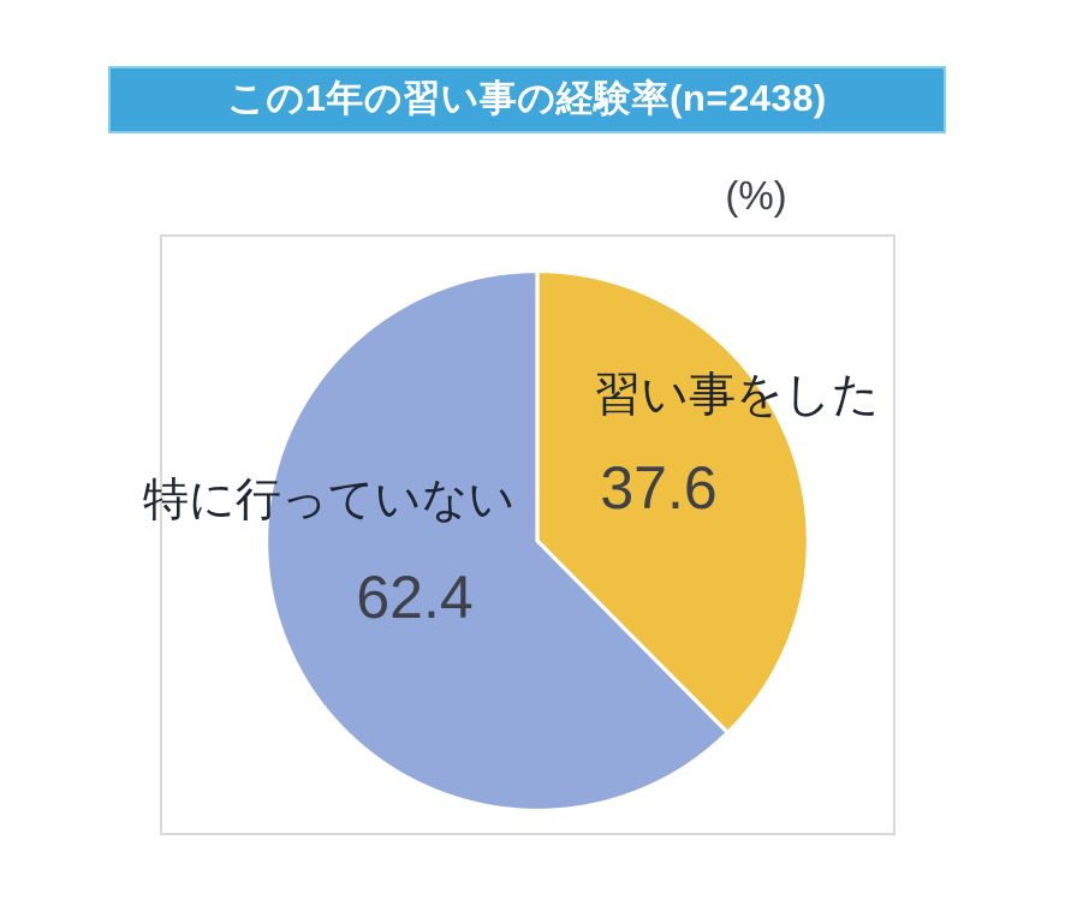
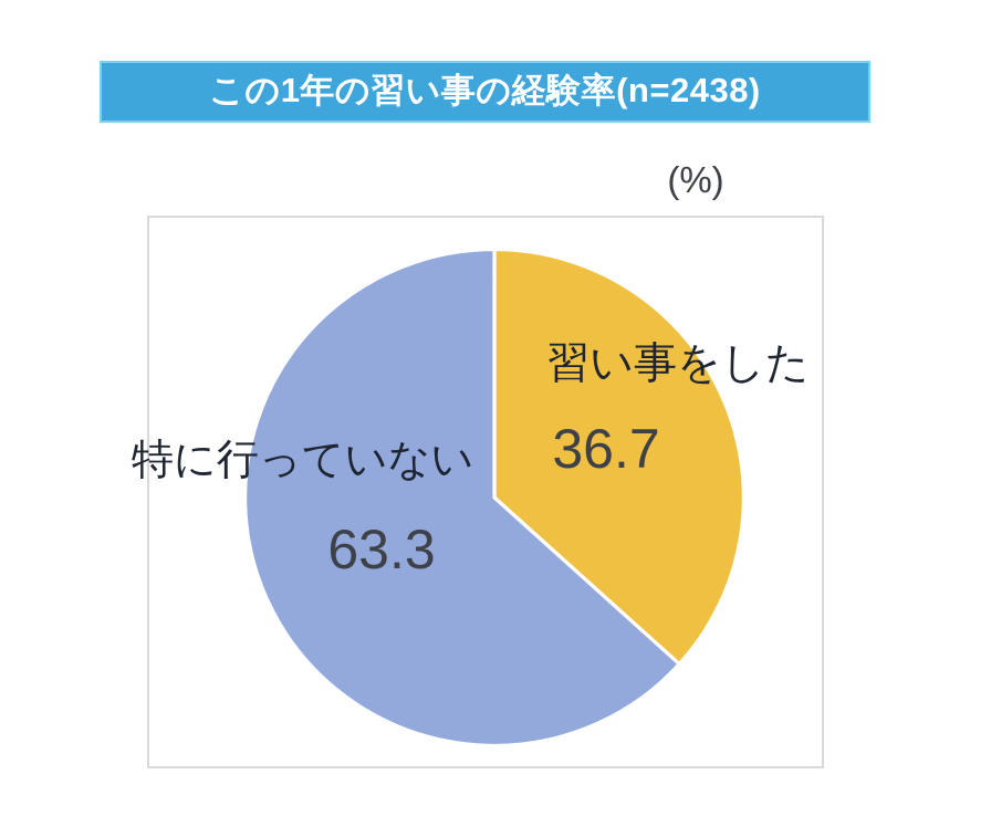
習い事をした: 37.6 -> 36.7
特に行っていない: 62.4 -> 63.3
